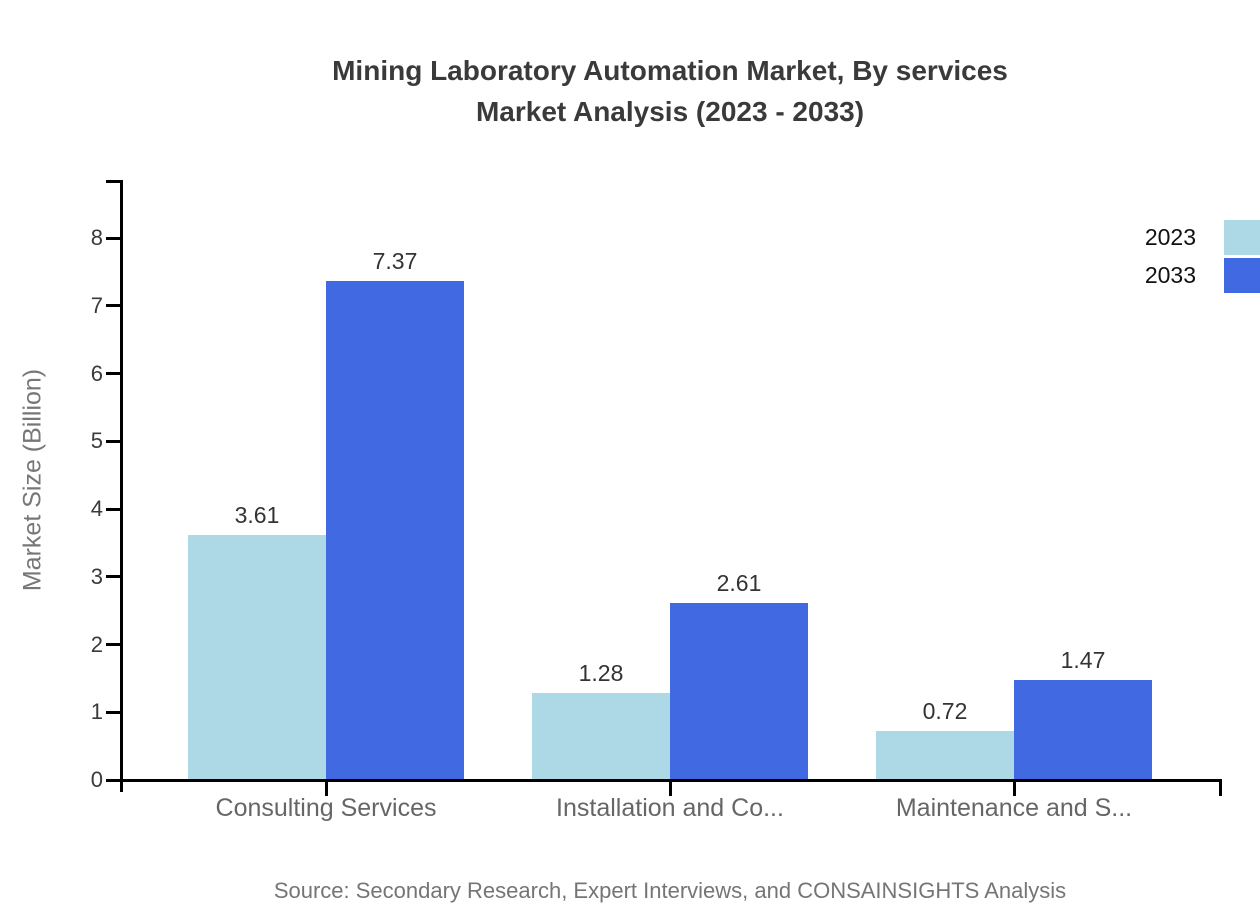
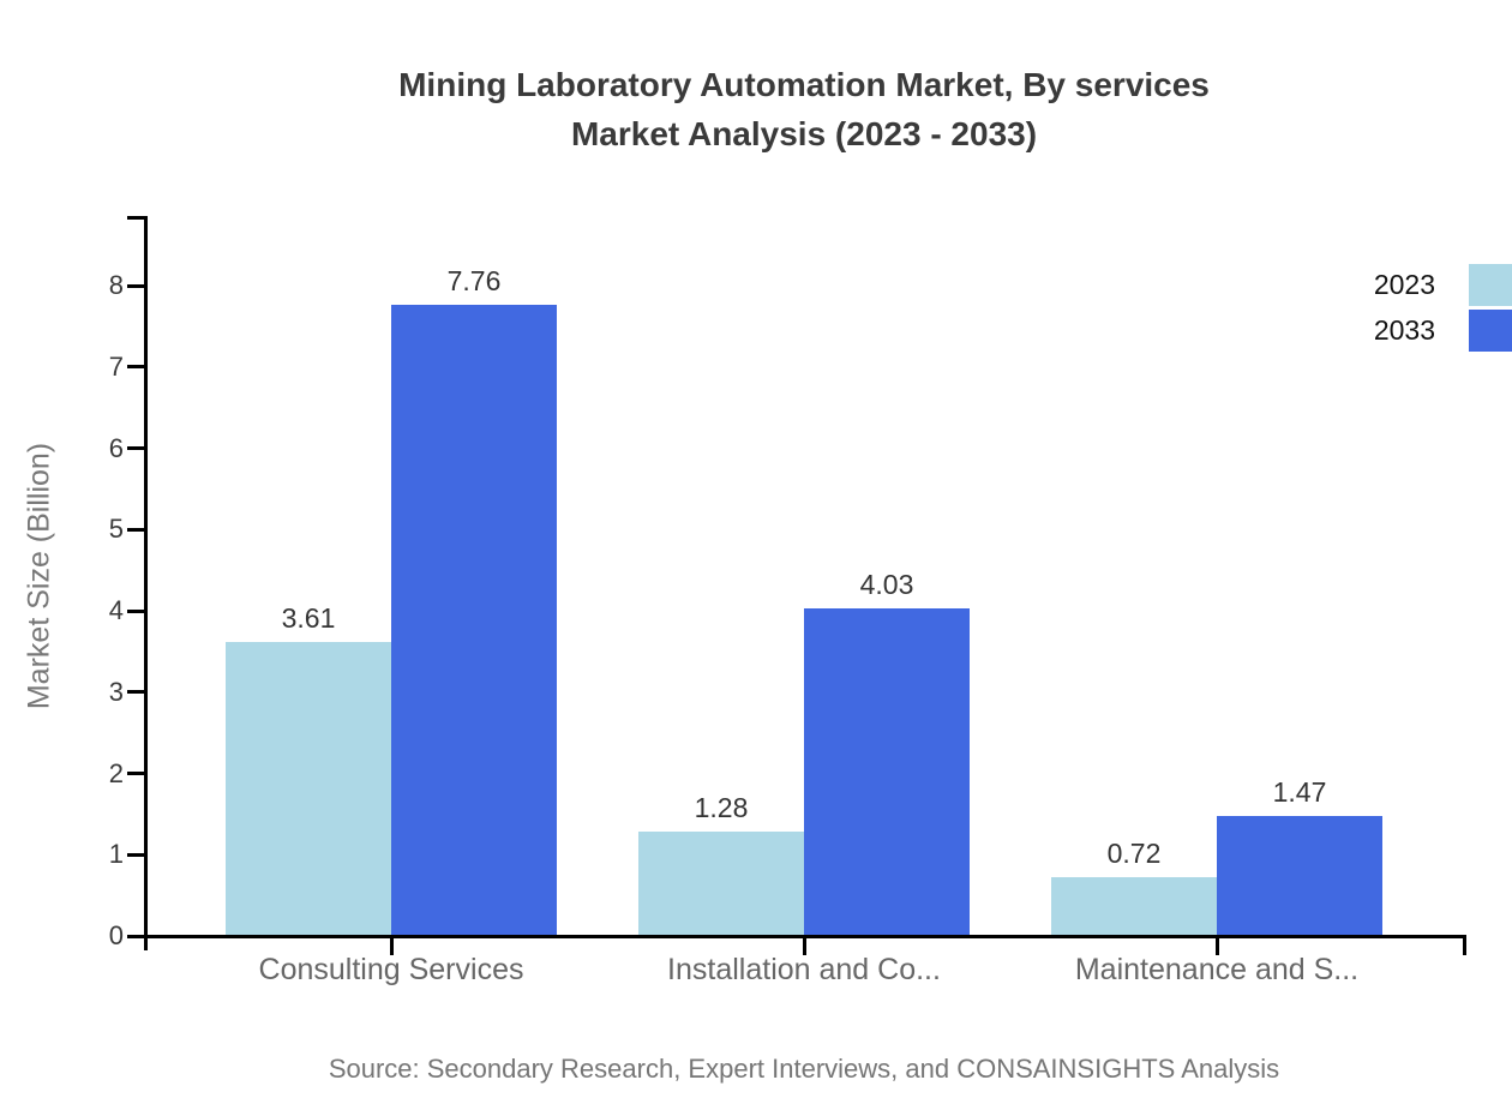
2033/Consulting Services: 7.37 -> 7.76
2033/Installation and Co...: 2.61 -> 4.03
